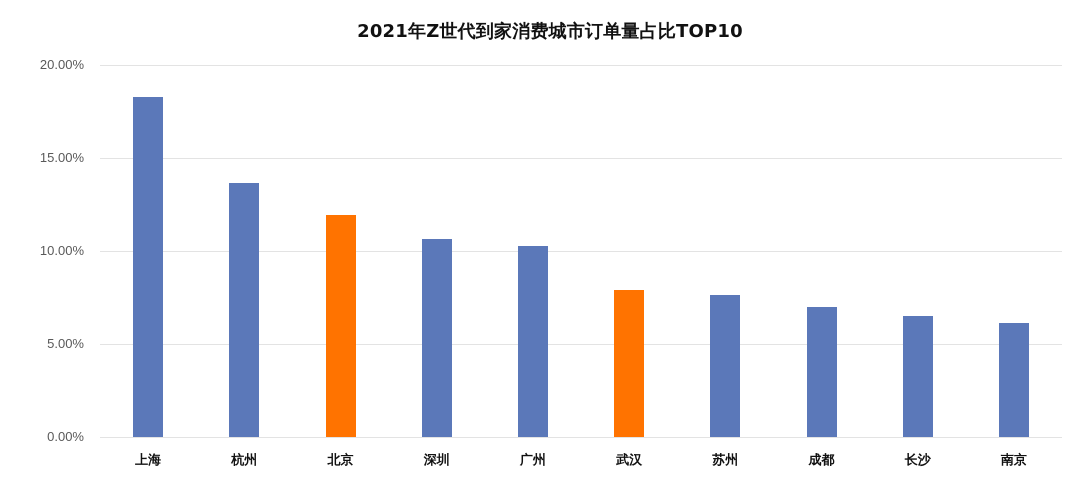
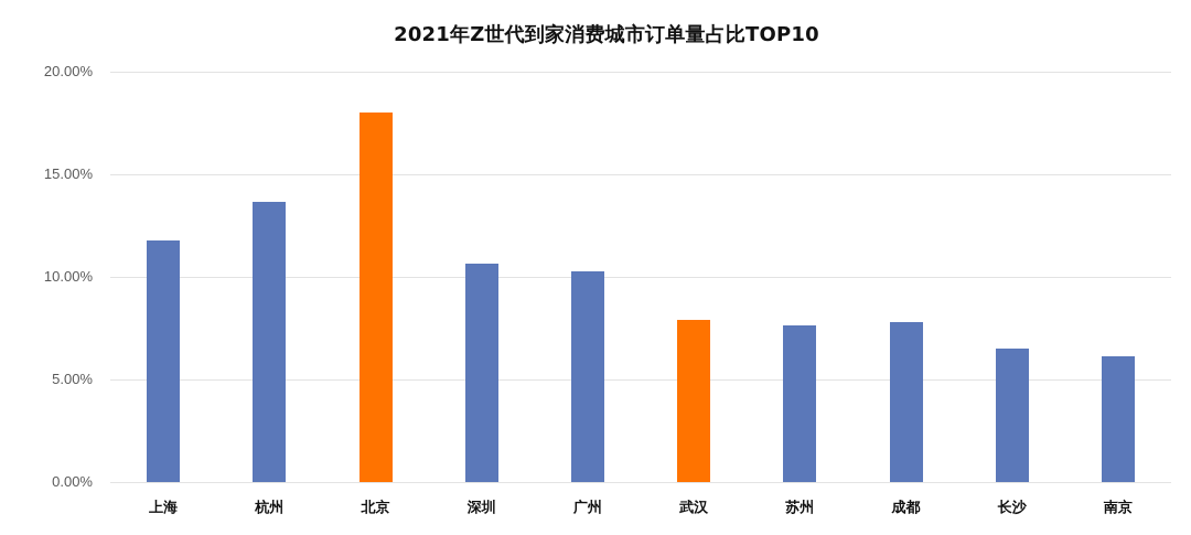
上海: 18.3% -> 11.8%
北京: 11.9% -> 18.0%
成都: 7.0% -> 7.8%
